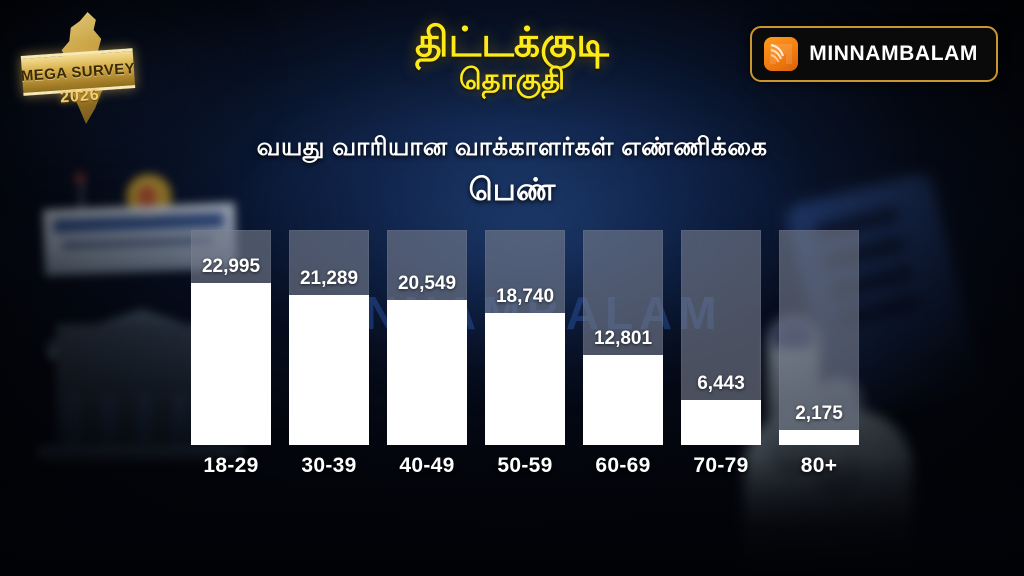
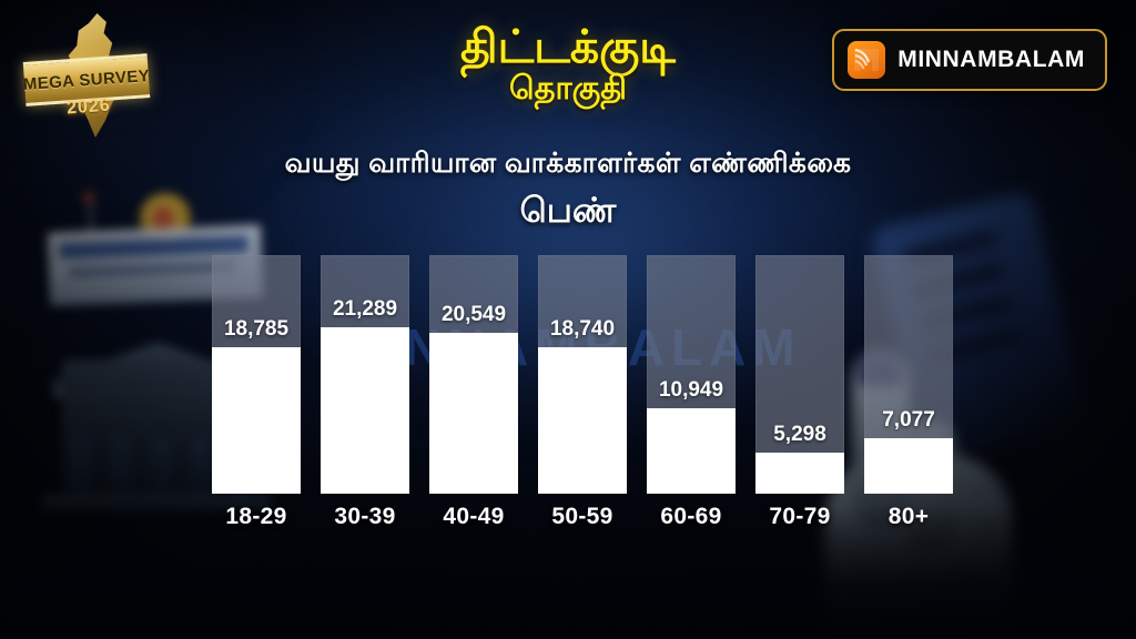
18-29: 22,995 -> 18,785
60-69: 12,801 -> 10,949
70-79: 6,443 -> 5,298
80+: 2,175 -> 7,077
